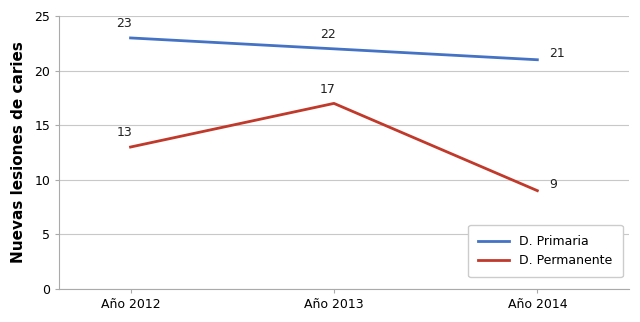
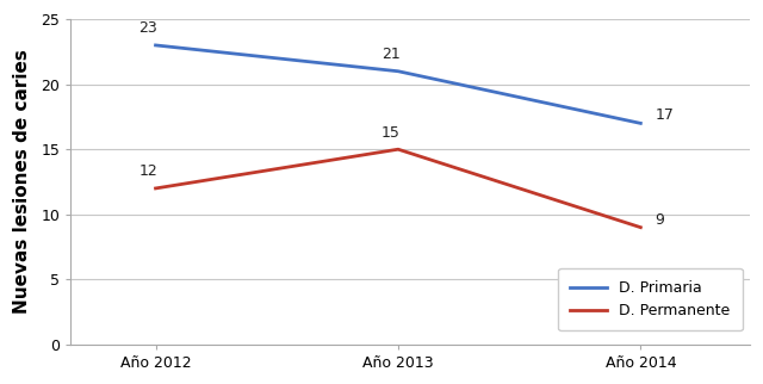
D. Permanente/Año 2012: 13 -> 12
D. Primaria/Año 2013: 22 -> 21
D. Permanente/Año 2013: 17 -> 15
D. Primaria/Año 2014: 21 -> 17
